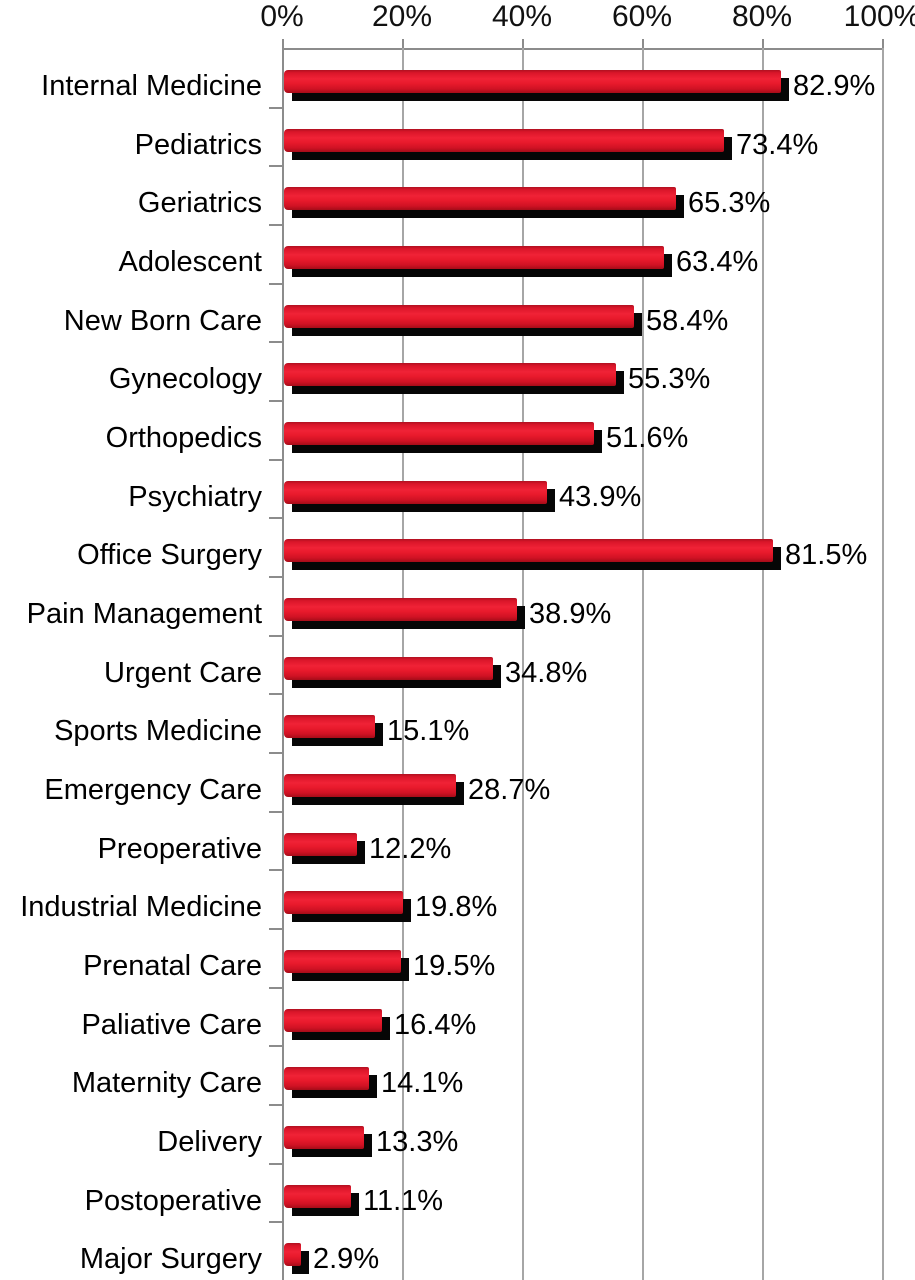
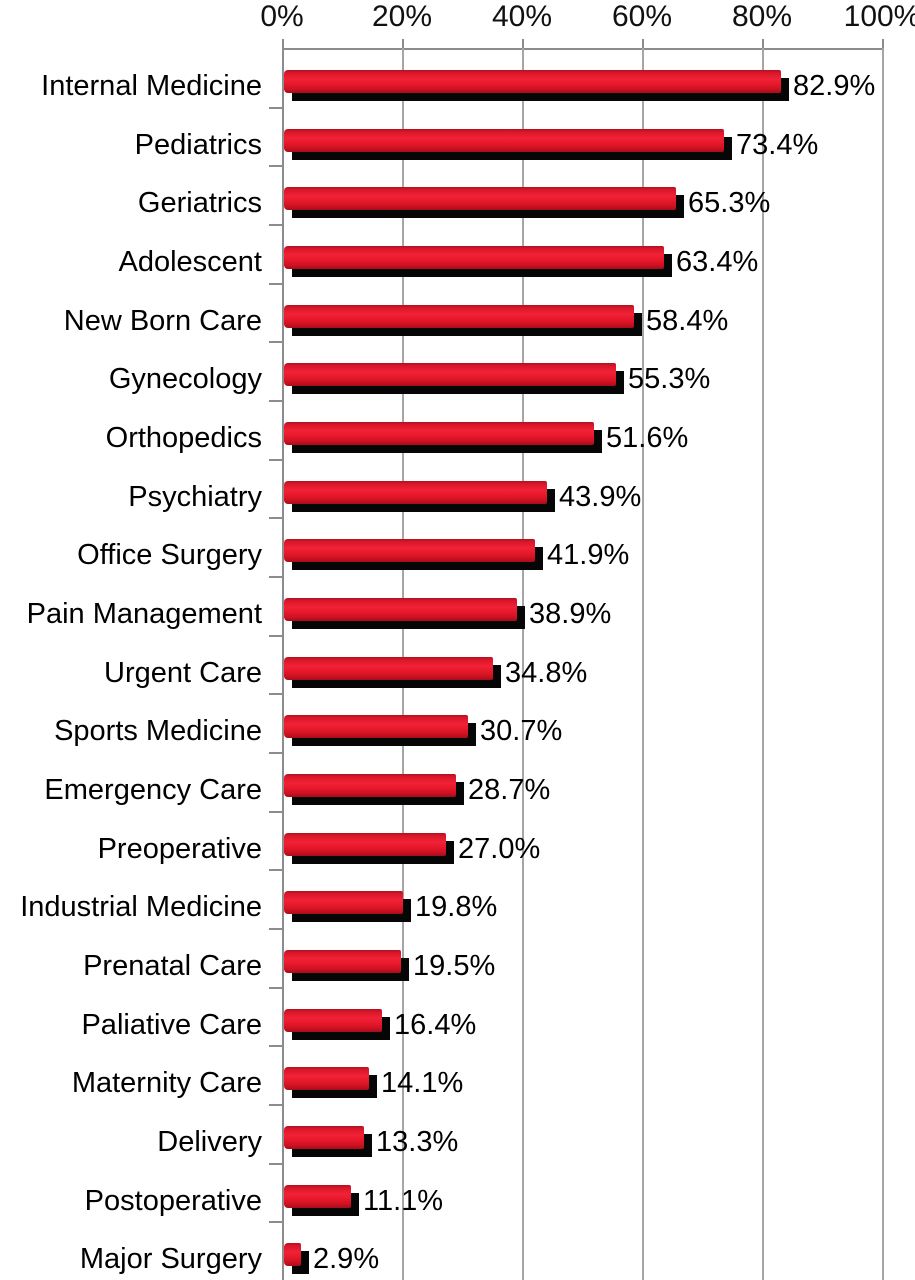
Office Surgery: 81.5% -> 41.9%
Sports Medicine: 15.1% -> 30.7%
Preoperative: 12.2% -> 27.0%
